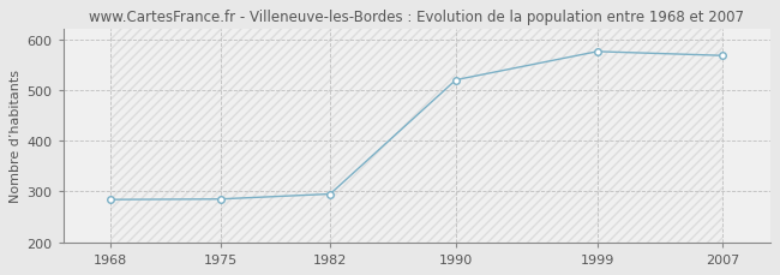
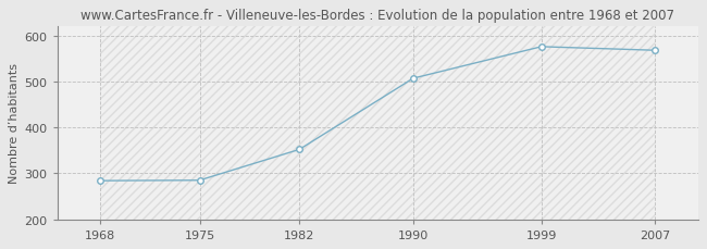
1982: 295 -> 352
1990: 520 -> 507
